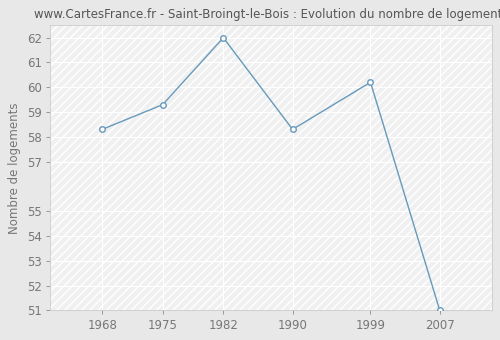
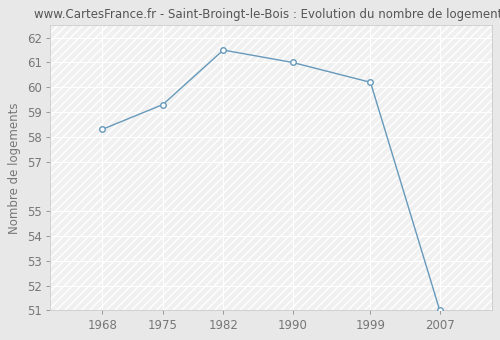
1982: 62.0 -> 61.5
1990: 58.3 -> 61.0
